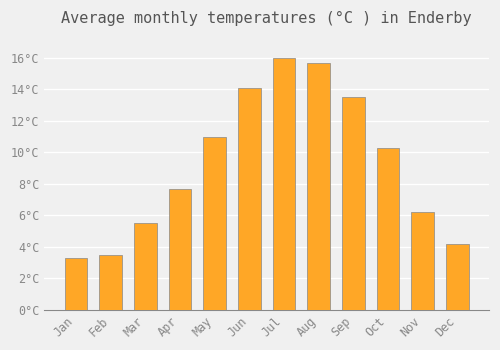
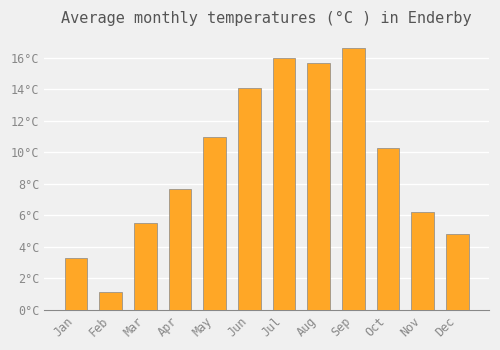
Feb: 3.5°C -> 1.1°C
Sep: 13.5°C -> 16.6°C
Dec: 4.2°C -> 4.8°C
